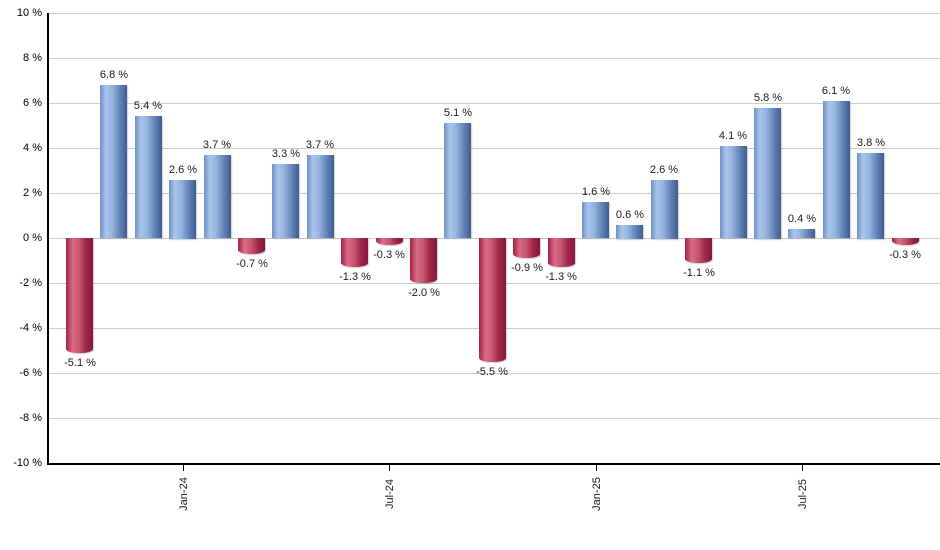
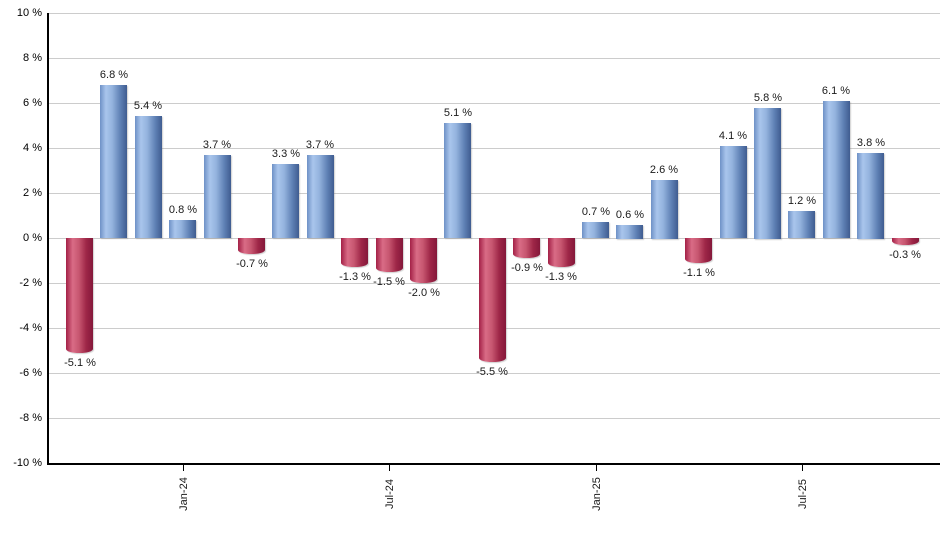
Jan-24: 2.6 -> 0.8
Jul-24: -0.3 -> -1.5
Jan-25: 1.6 -> 0.7
Jul-25: 0.4 -> 1.2
